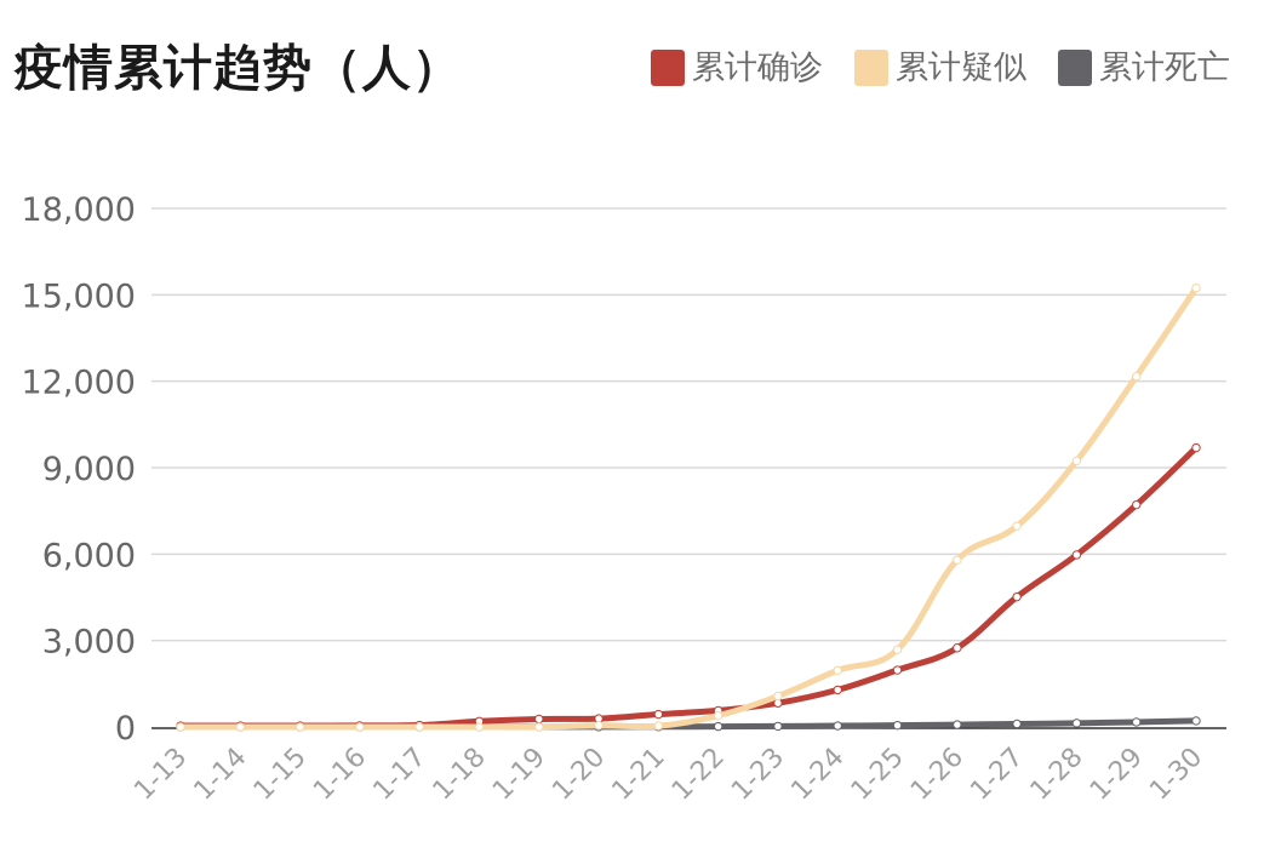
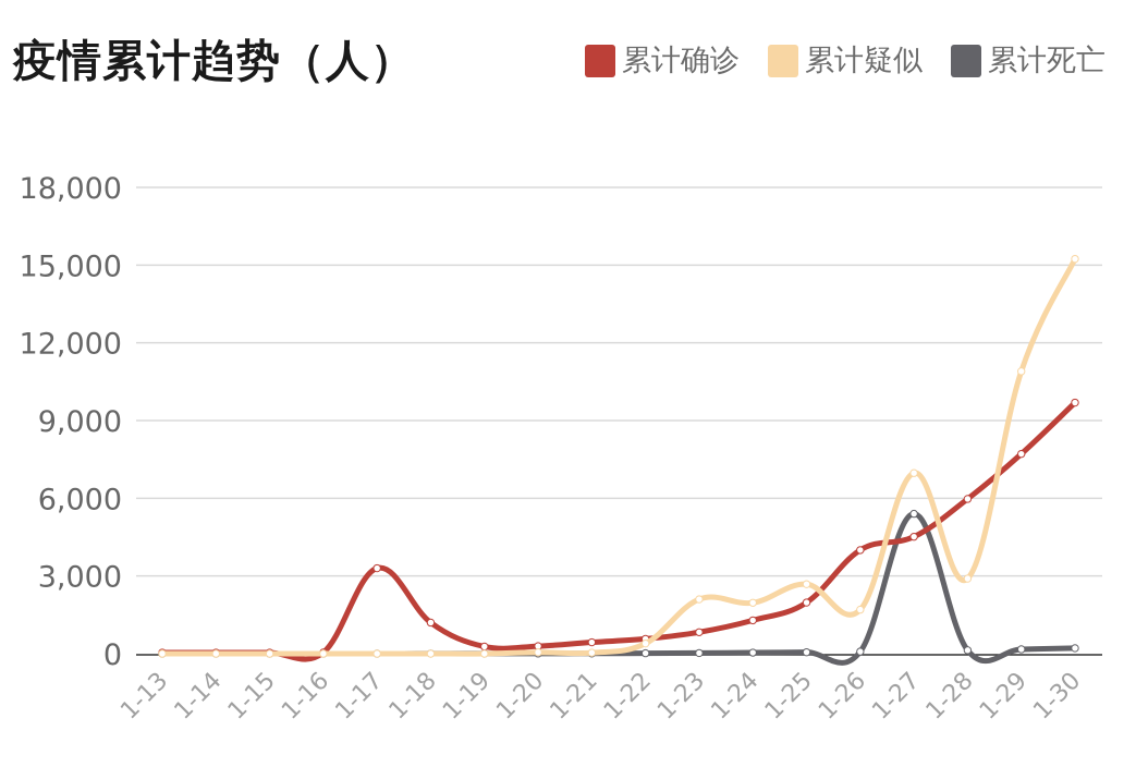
累计确诊/1-17: 100 -> 3300
累计确诊/1-18: 200 -> 1200
累计疑似/1-23: 1100 -> 2100
累计确诊/1-26: 2700 -> 4000
累计疑似/1-26: 5800 -> 1700
累计死亡/1-27: 100 -> 5400
累计疑似/1-28: 9200 -> 2900
累计疑似/1-29: 12200 -> 10900
